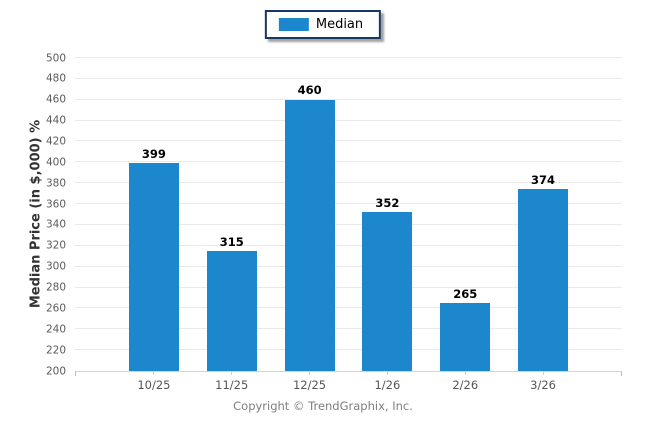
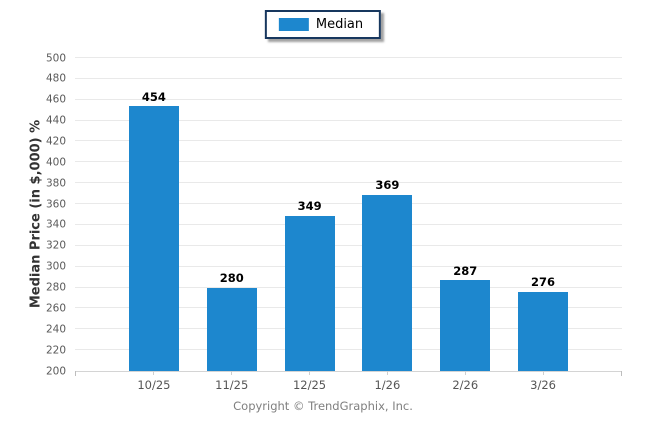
10/25: 399 -> 454
11/25: 315 -> 280
12/25: 460 -> 349
1/26: 352 -> 369
2/26: 265 -> 287
3/26: 374 -> 276
